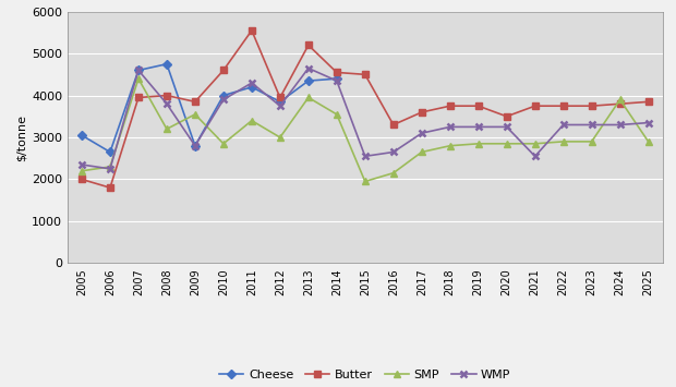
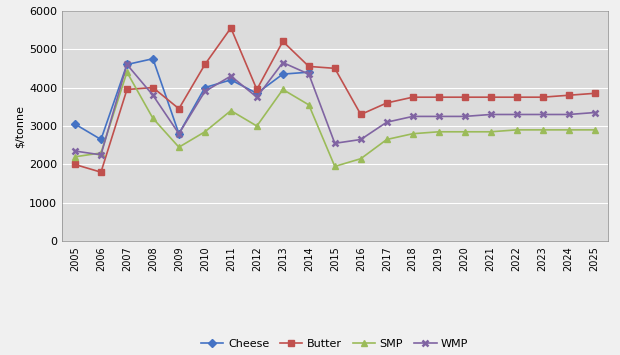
Butter/2009: 3850 -> 3450
SMP/2009: 3550 -> 2450
Butter/2020: 3500 -> 3750
WMP/2021: 2550 -> 3300
SMP/2024: 3900 -> 2900
